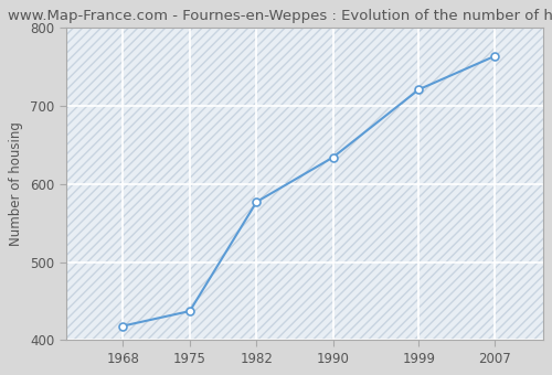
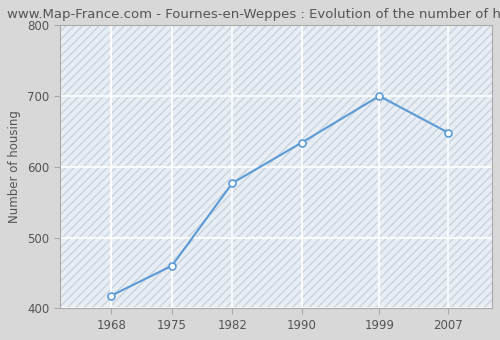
1975: 437 -> 460
1999: 721 -> 700
2007: 764 -> 648
